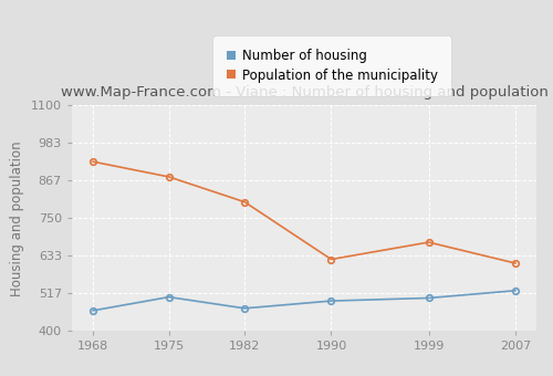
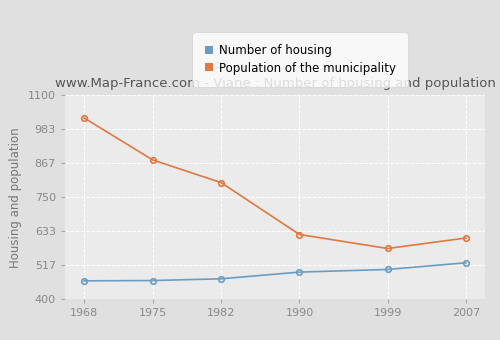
Population of the municipality/1968: 925 -> 1022
Number of housing/1975: 505 -> 464
Population of the municipality/1999: 675 -> 574
